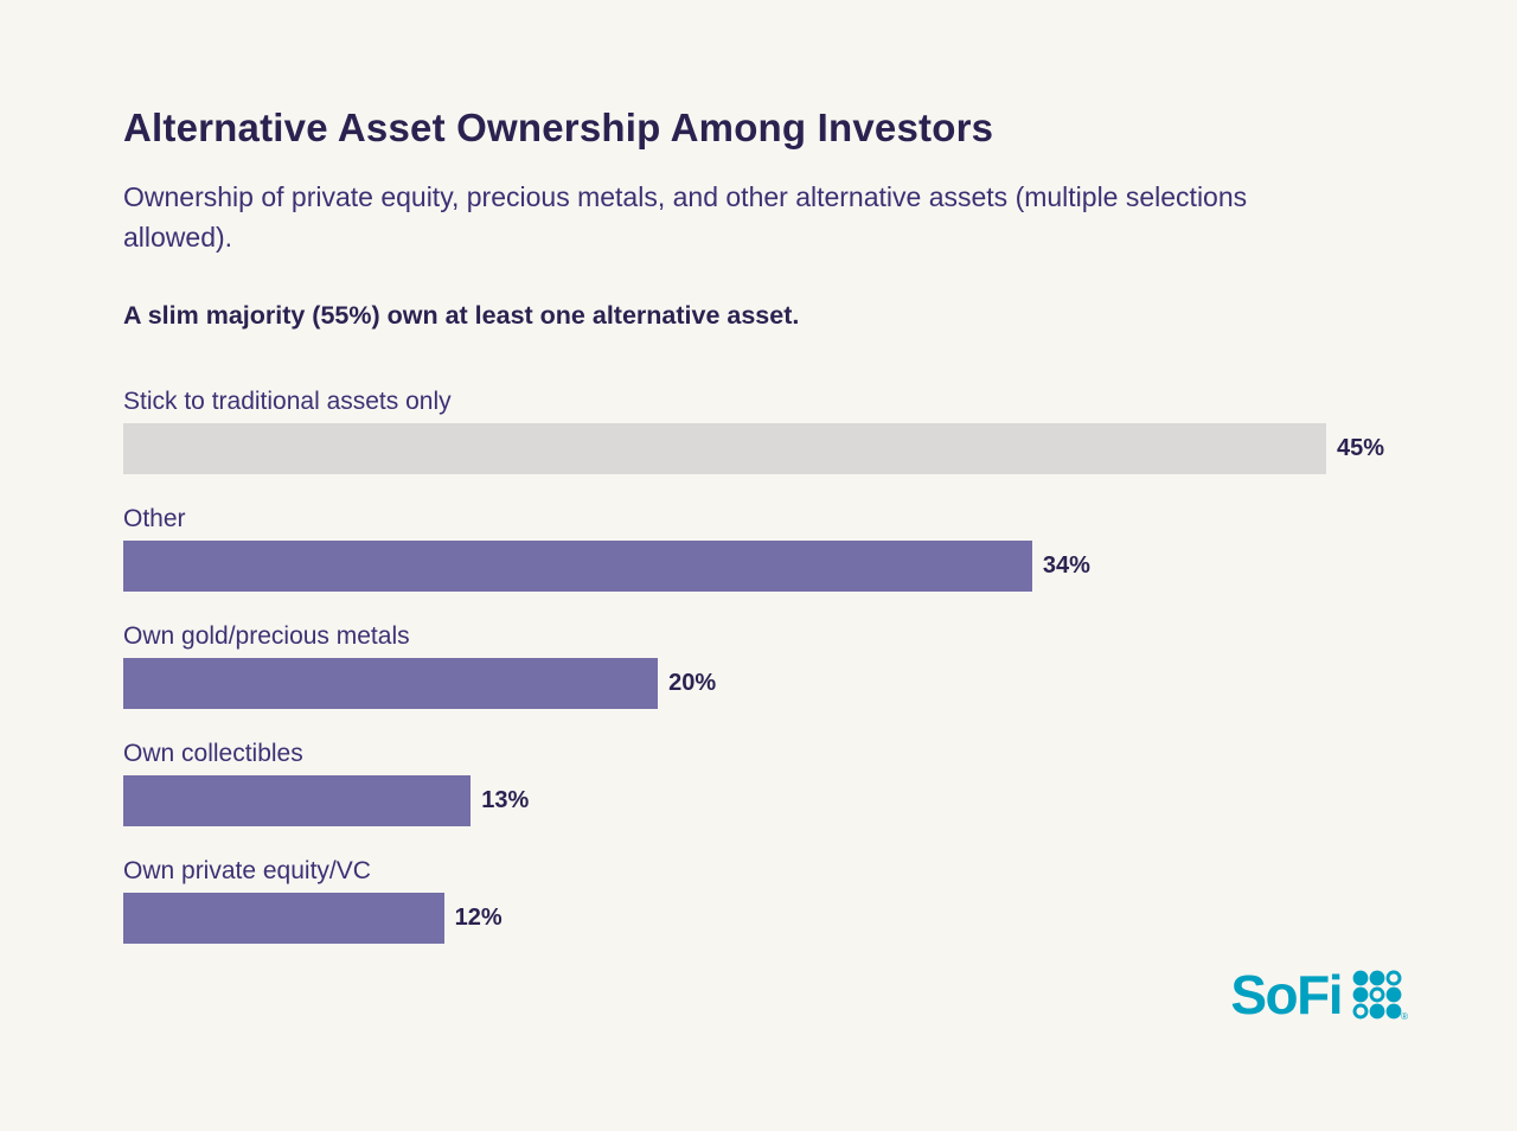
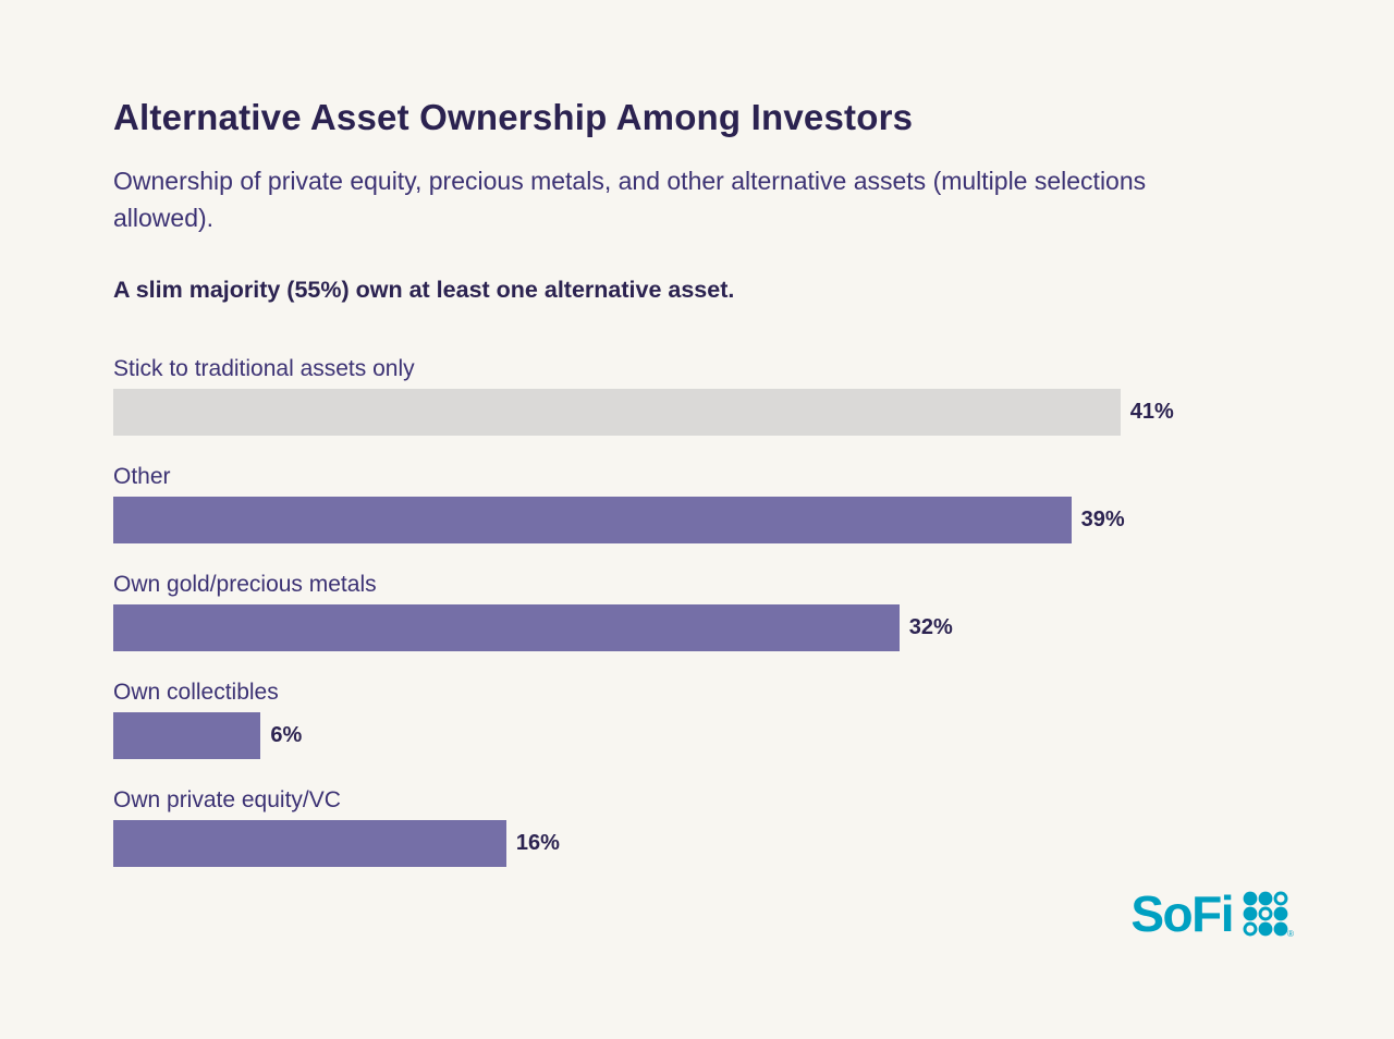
Stick to traditional assets only: 45% -> 41%
Other: 34% -> 39%
Own gold/precious metals: 20% -> 32%
Own collectibles: 13% -> 6%
Own private equity/VC: 12% -> 16%
